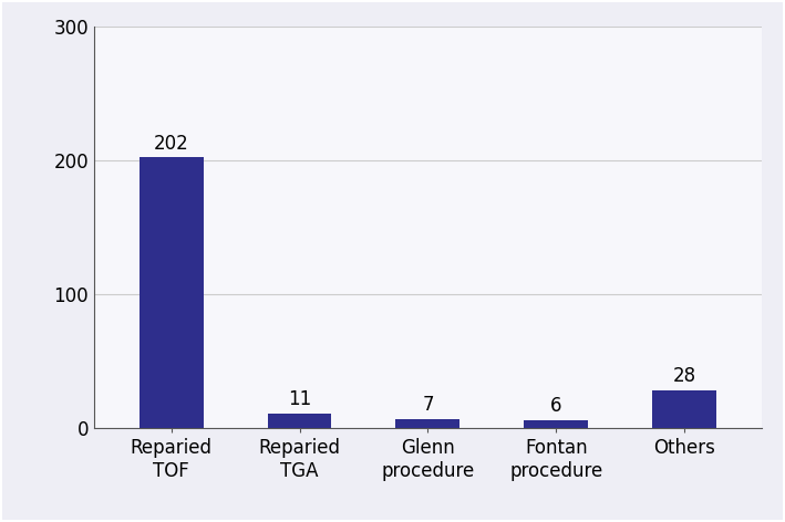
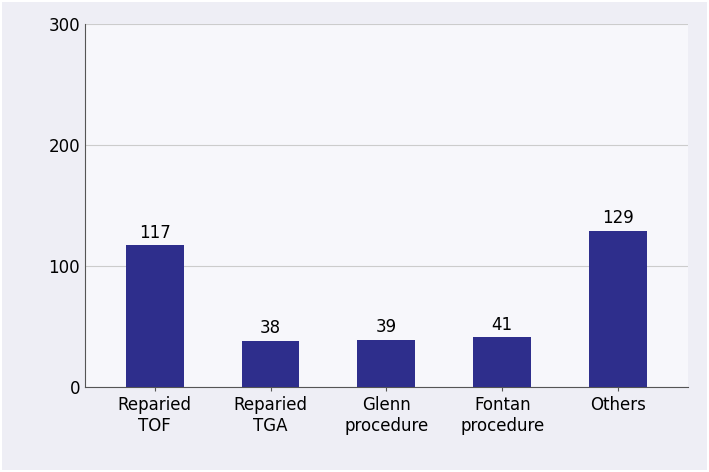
Reparied TOF: 202 -> 117
Reparied TGA: 11 -> 38
Glenn procedure: 7 -> 39
Fontan procedure: 6 -> 41
Others: 28 -> 129
